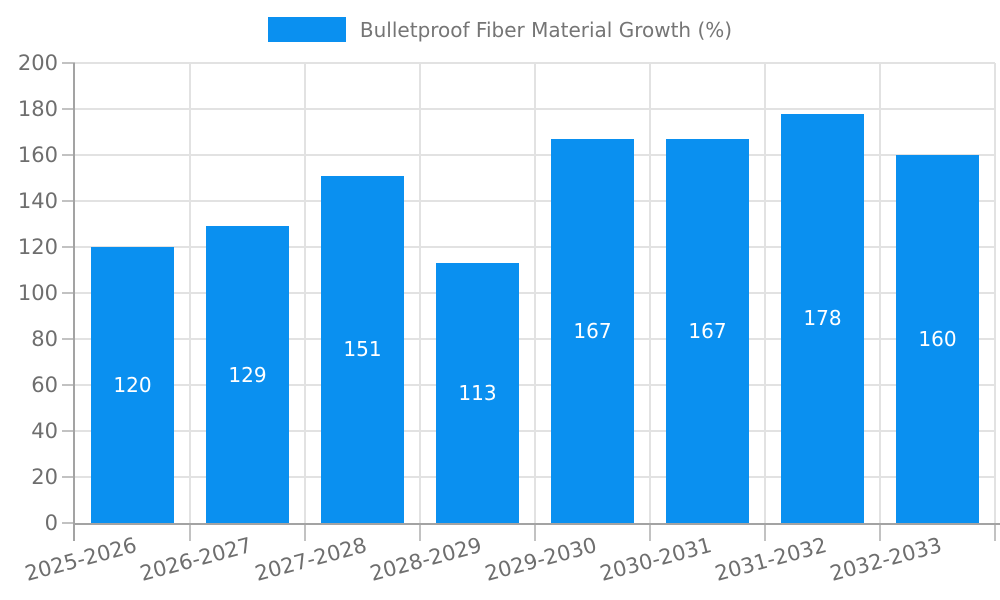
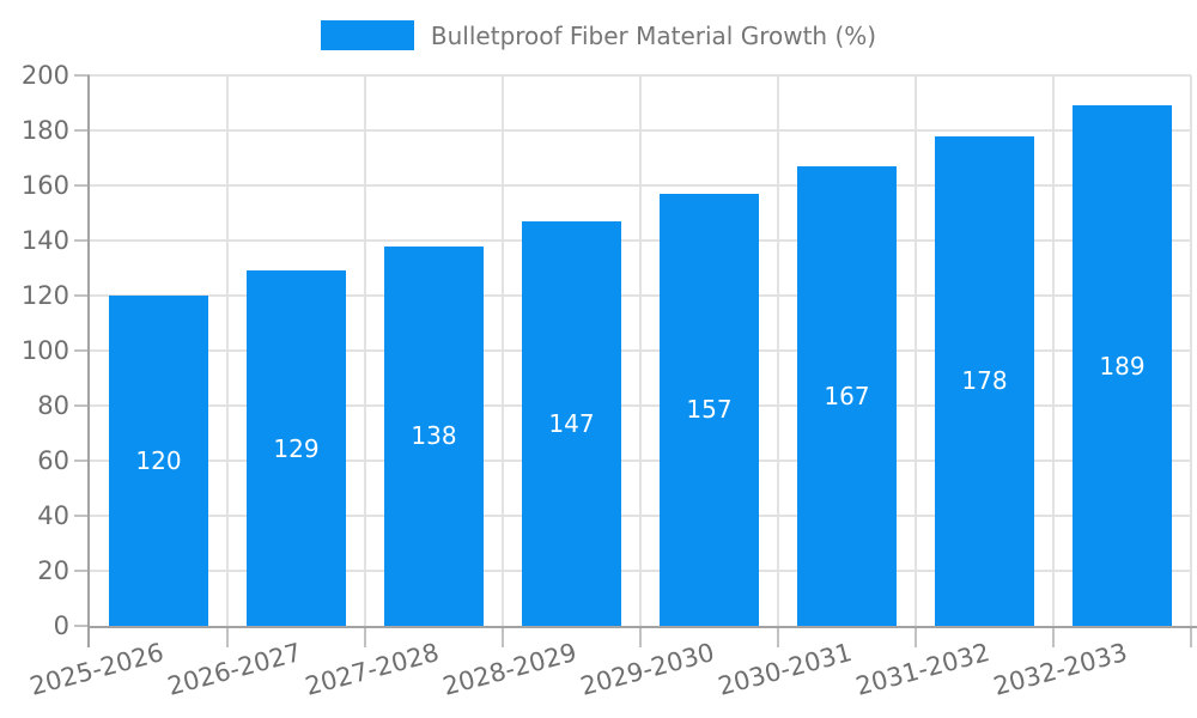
2027-2028: 151 -> 138
2028-2029: 113 -> 147
2029-2030: 167 -> 157
2032-2033: 160 -> 189
